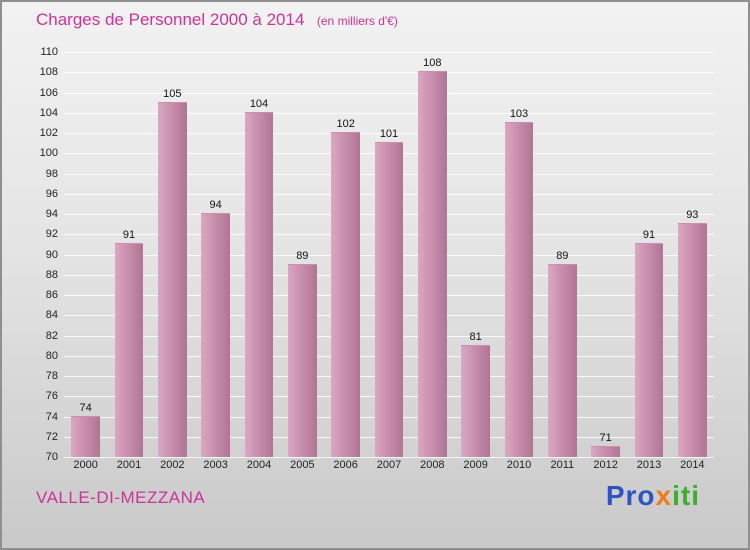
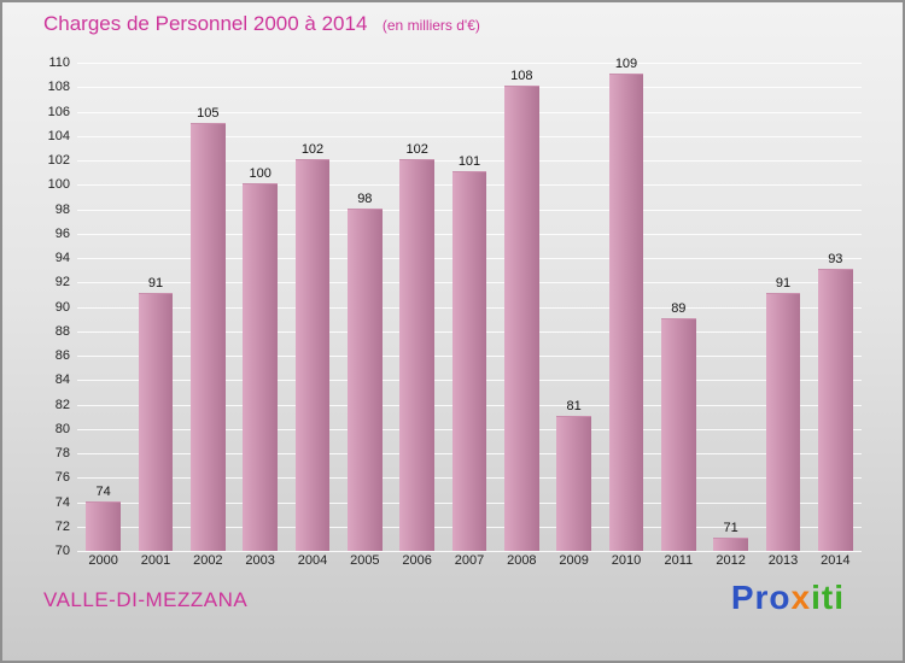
2003: 94 -> 100
2004: 104 -> 102
2005: 89 -> 98
2010: 103 -> 109
